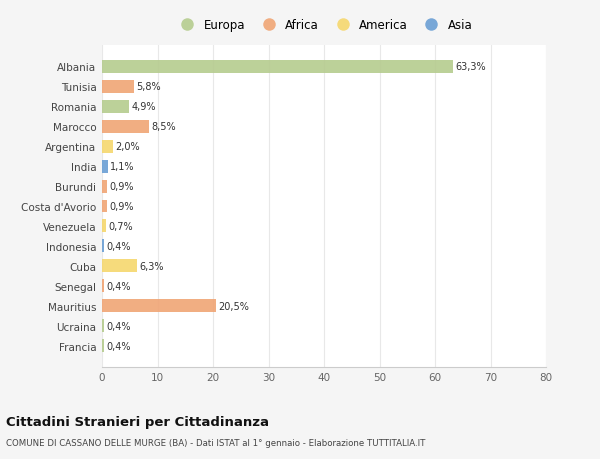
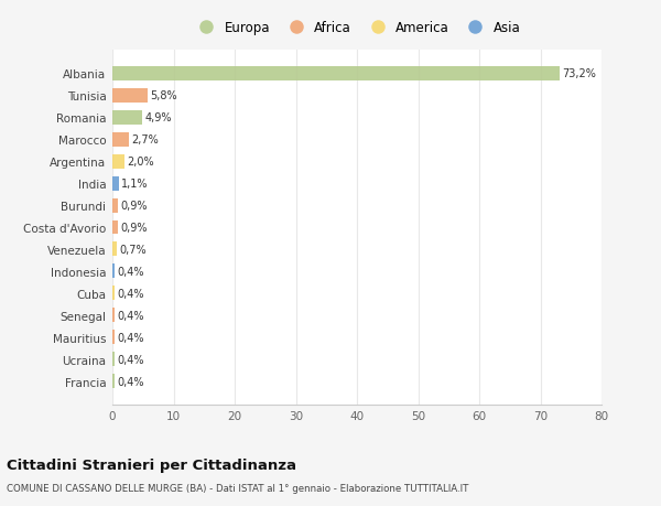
Albania: 63,3% -> 73,2%
Marocco: 8,5% -> 2,7%
Cuba: 6,3% -> 0,4%
Mauritius: 20,5% -> 0,4%
